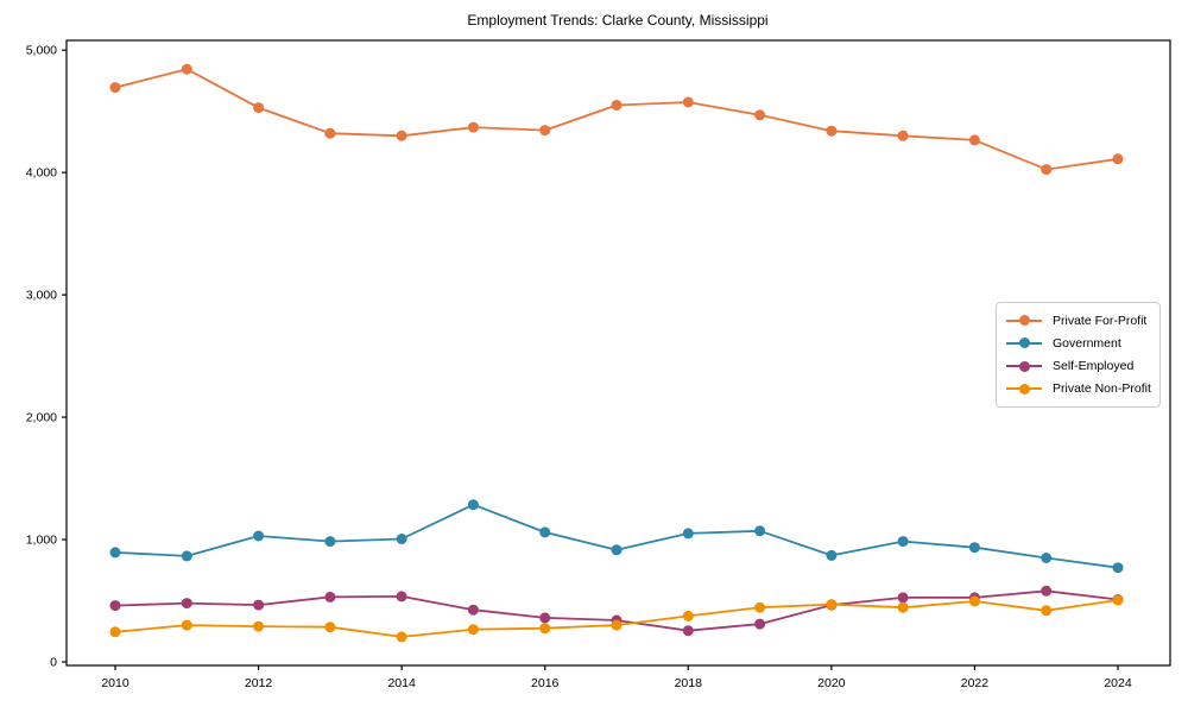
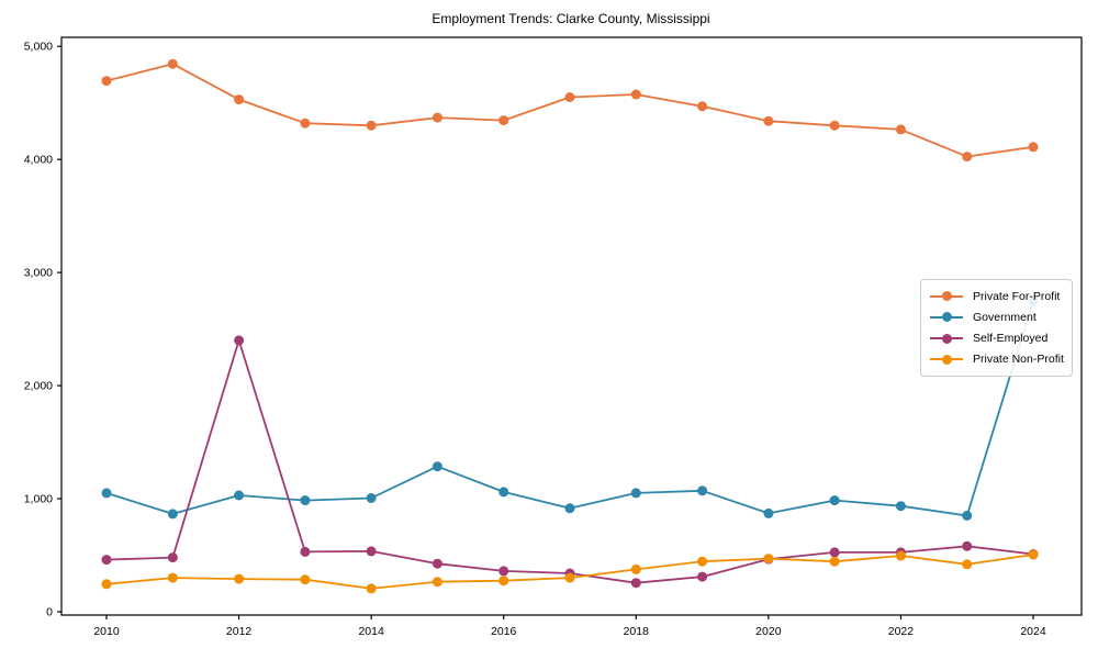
Government/2010: 900 -> 1050
Self-Employed/2012: 460 -> 2400
Government/2024: 770 -> 2750
